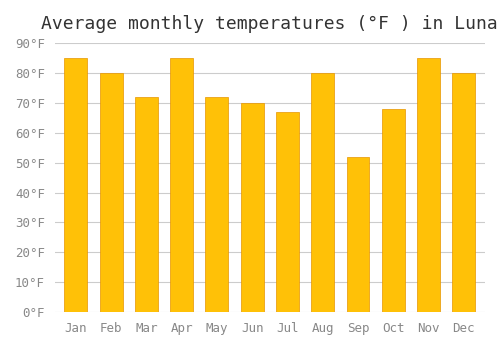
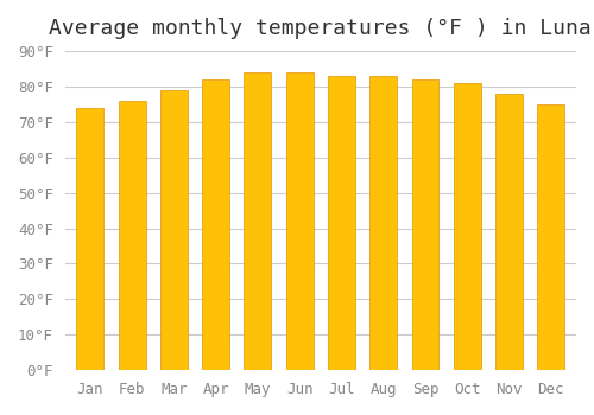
Jan: 85°F -> 74°F
Feb: 80°F -> 76°F
Mar: 72°F -> 79°F
Apr: 85°F -> 82°F
May: 72°F -> 84°F
Jun: 70°F -> 84°F
Jul: 67°F -> 83°F
Aug: 80°F -> 83°F
Sep: 52°F -> 82°F
Oct: 68°F -> 81°F
Nov: 85°F -> 78°F
Dec: 80°F -> 75°F
